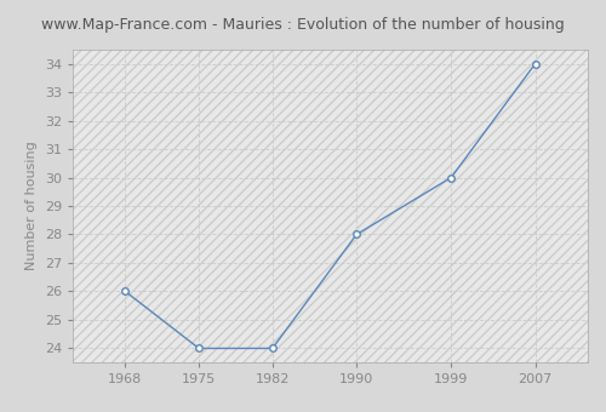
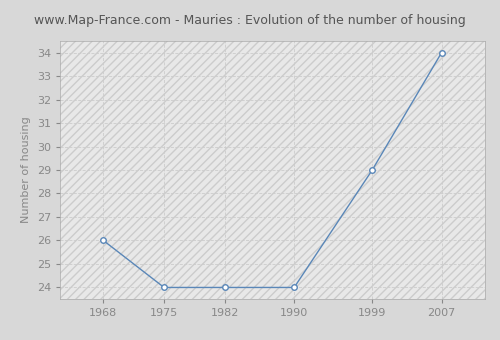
1990: 28 -> 24
1999: 30 -> 29
